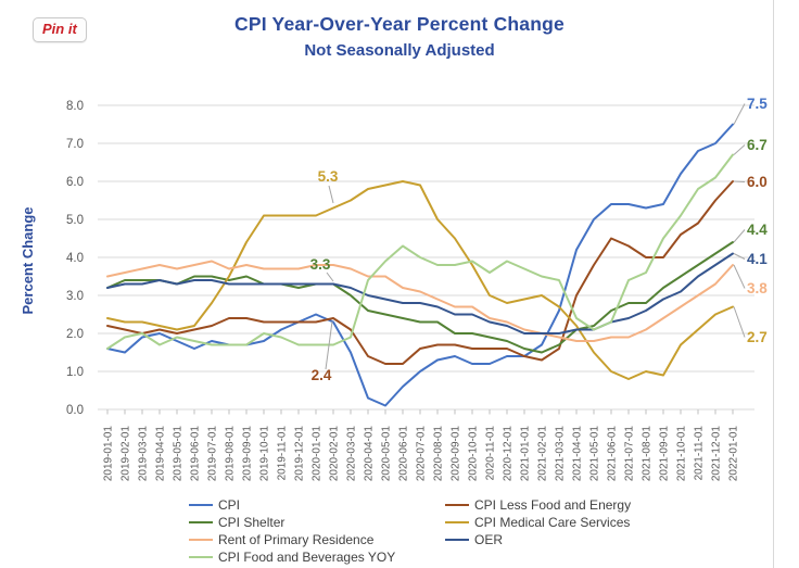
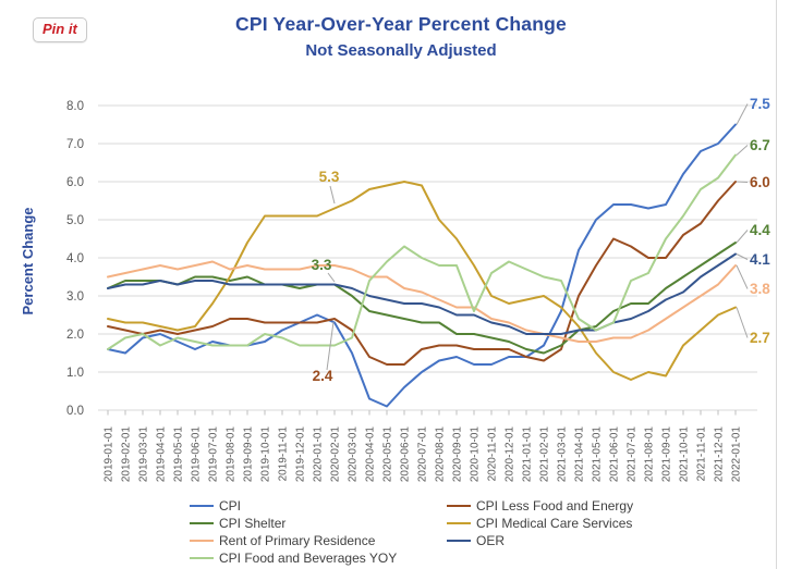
CPI Food and Beverages YOY/2020-10-01: 3.9 -> 2.6
